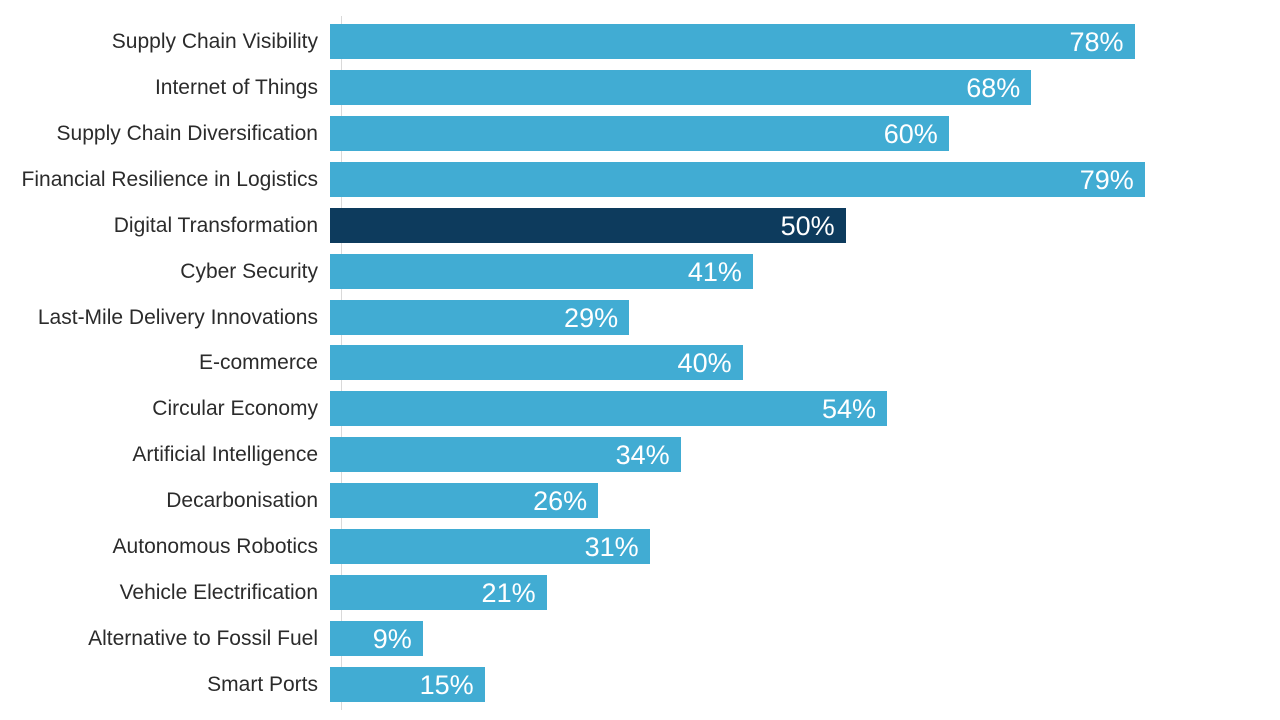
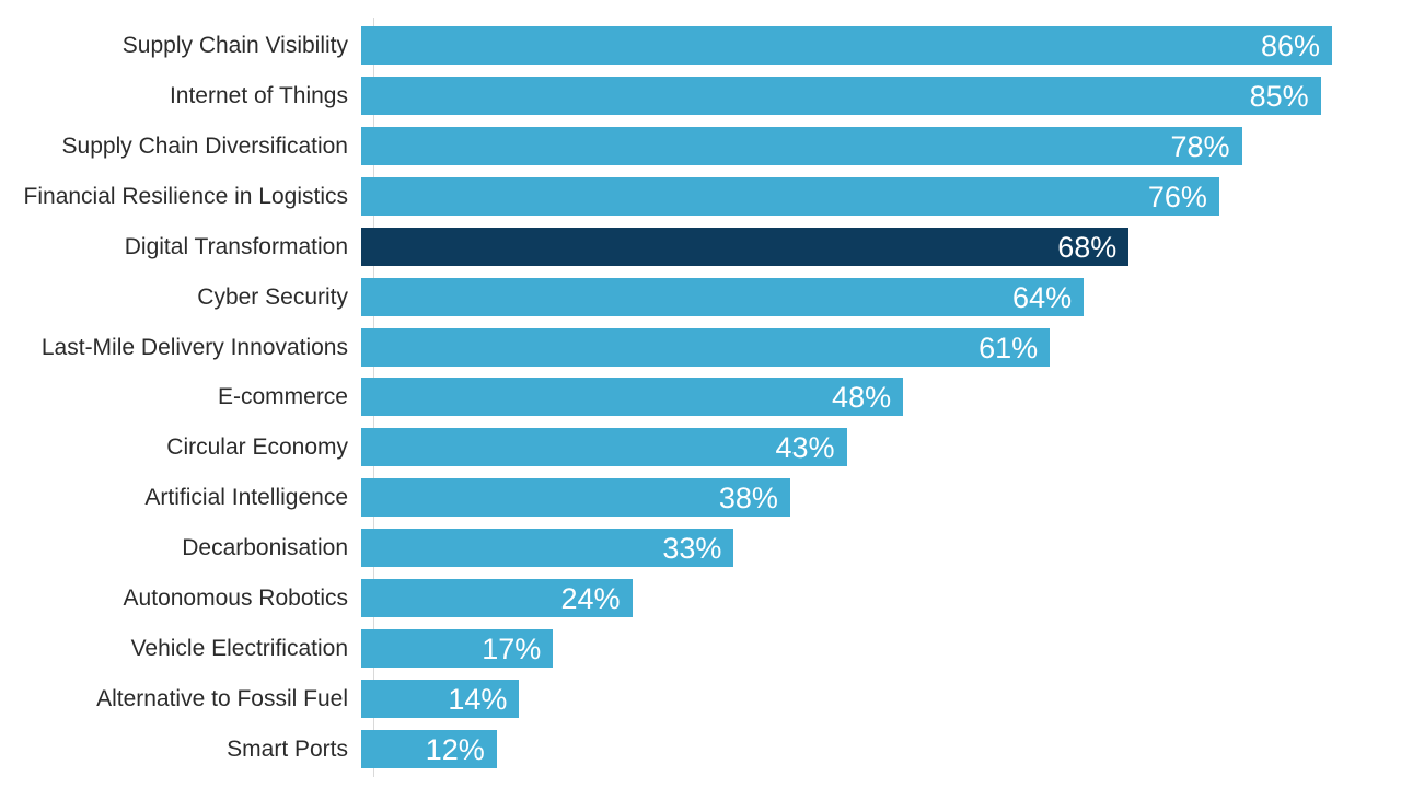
Supply Chain Visibility: 78% -> 86%
Internet of Things: 68% -> 85%
Supply Chain Diversification: 60% -> 78%
Financial Resilience in Logistics: 79% -> 76%
Digital Transformation: 50% -> 68%
Cyber Security: 41% -> 64%
Last-Mile Delivery Innovations: 29% -> 61%
E-commerce: 40% -> 48%
Circular Economy: 54% -> 43%
Artificial Intelligence: 34% -> 38%
Decarbonisation: 26% -> 33%
Autonomous Robotics: 31% -> 24%
Vehicle Electrification: 21% -> 17%
Alternative to Fossil Fuel: 9% -> 14%
Smart Ports: 15% -> 12%
